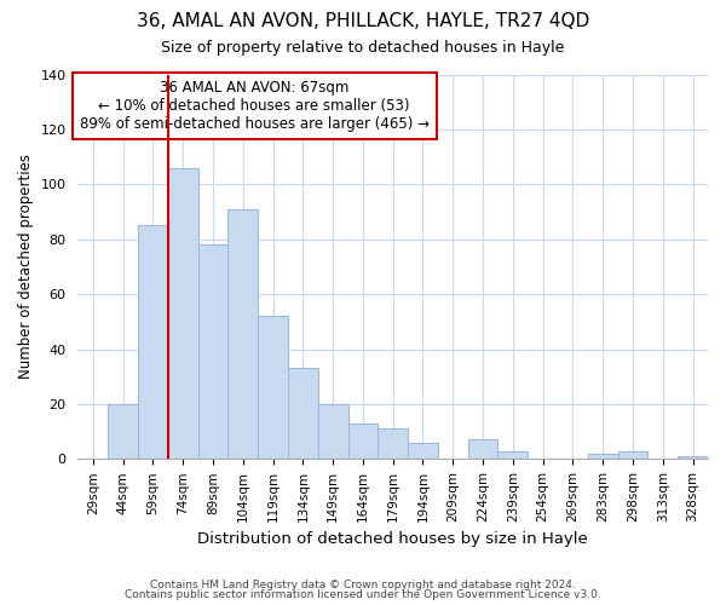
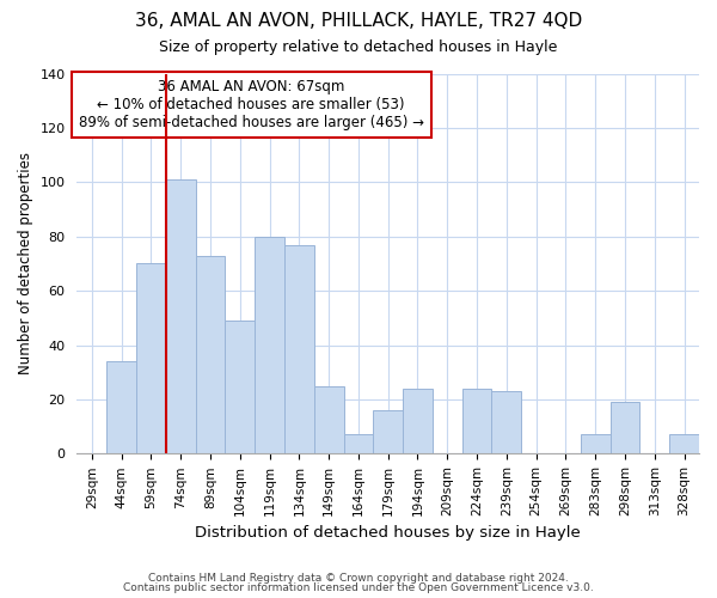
44sqm: 20 -> 34
59sqm: 85 -> 70
74sqm: 106 -> 101
89sqm: 78 -> 73
104sqm: 91 -> 49
119sqm: 52 -> 80
134sqm: 33 -> 77
149sqm: 20 -> 25
164sqm: 13 -> 7
179sqm: 11 -> 16
194sqm: 6 -> 24
224sqm: 7 -> 24
239sqm: 3 -> 23
283sqm: 2 -> 7
298sqm: 3 -> 19
328sqm: 1 -> 7
